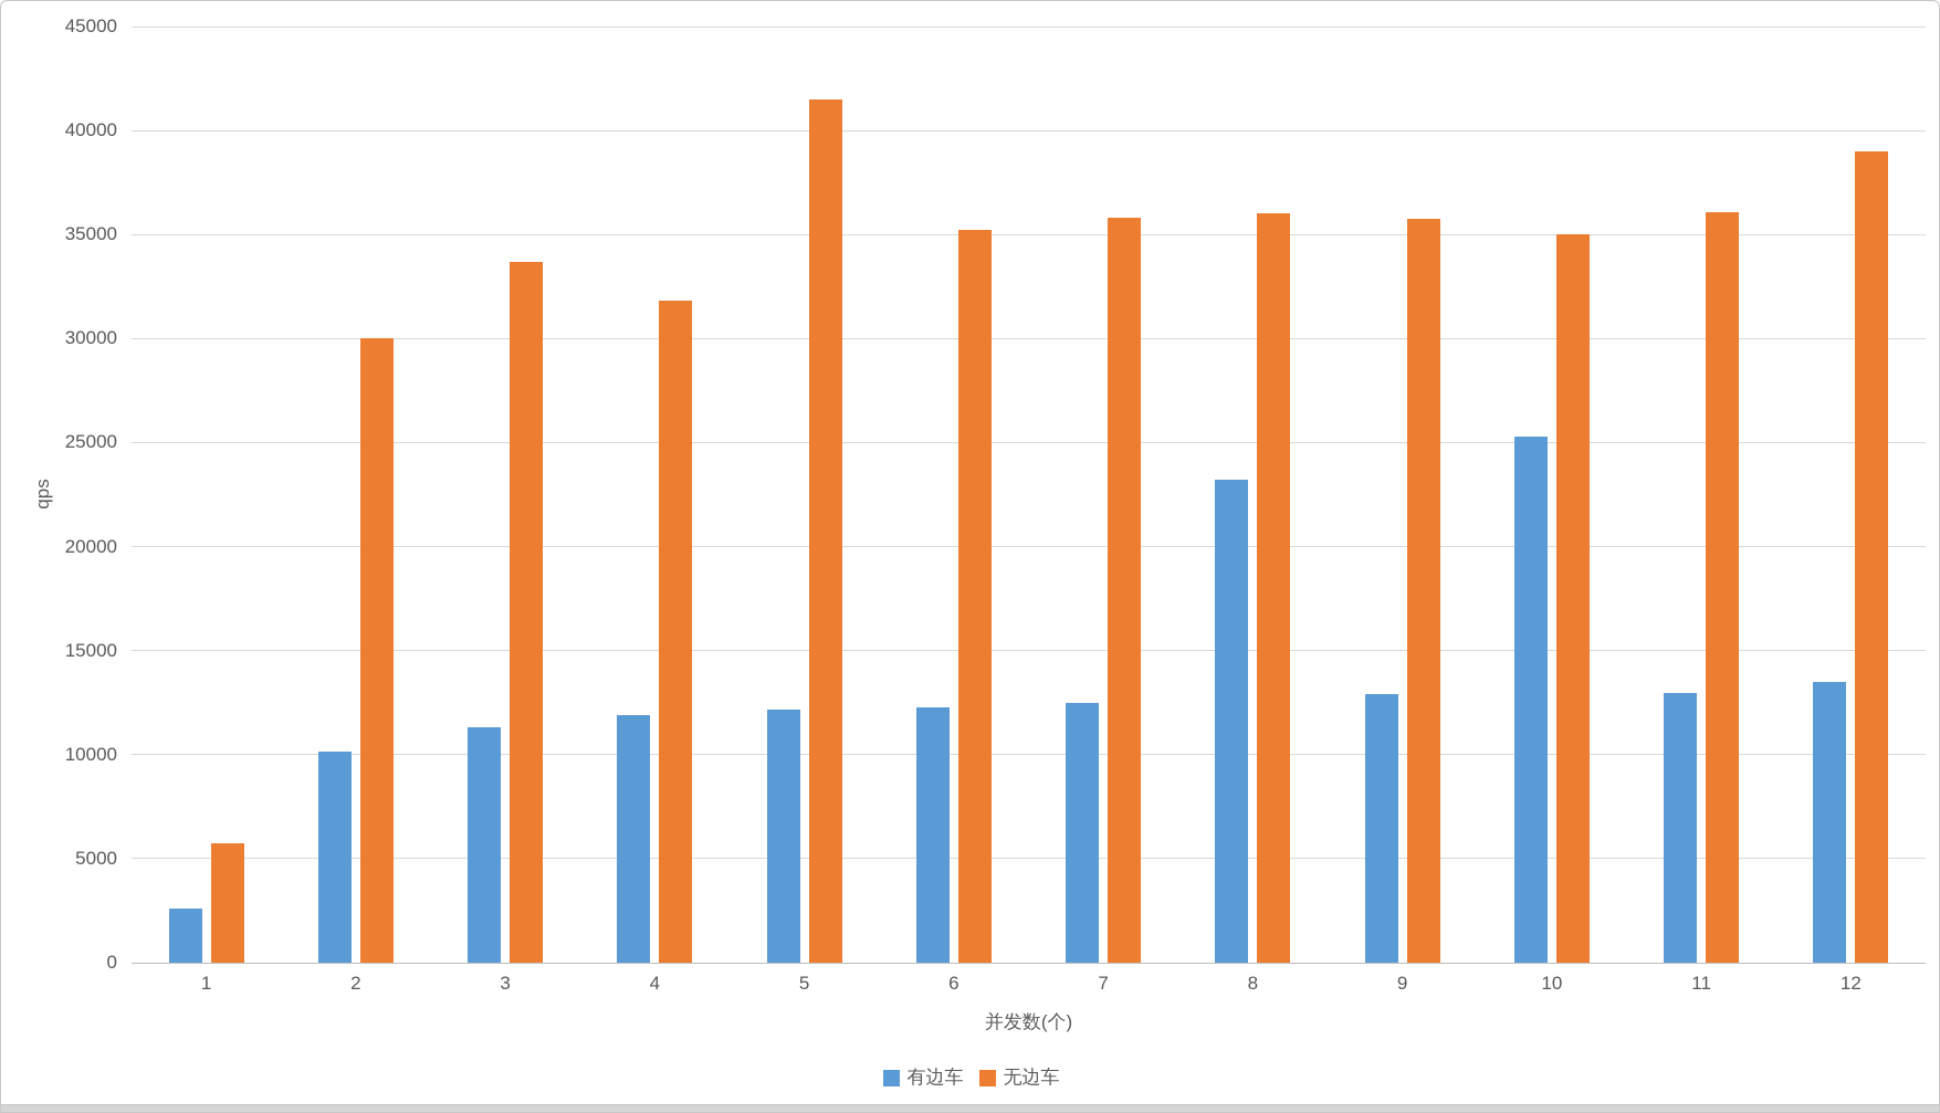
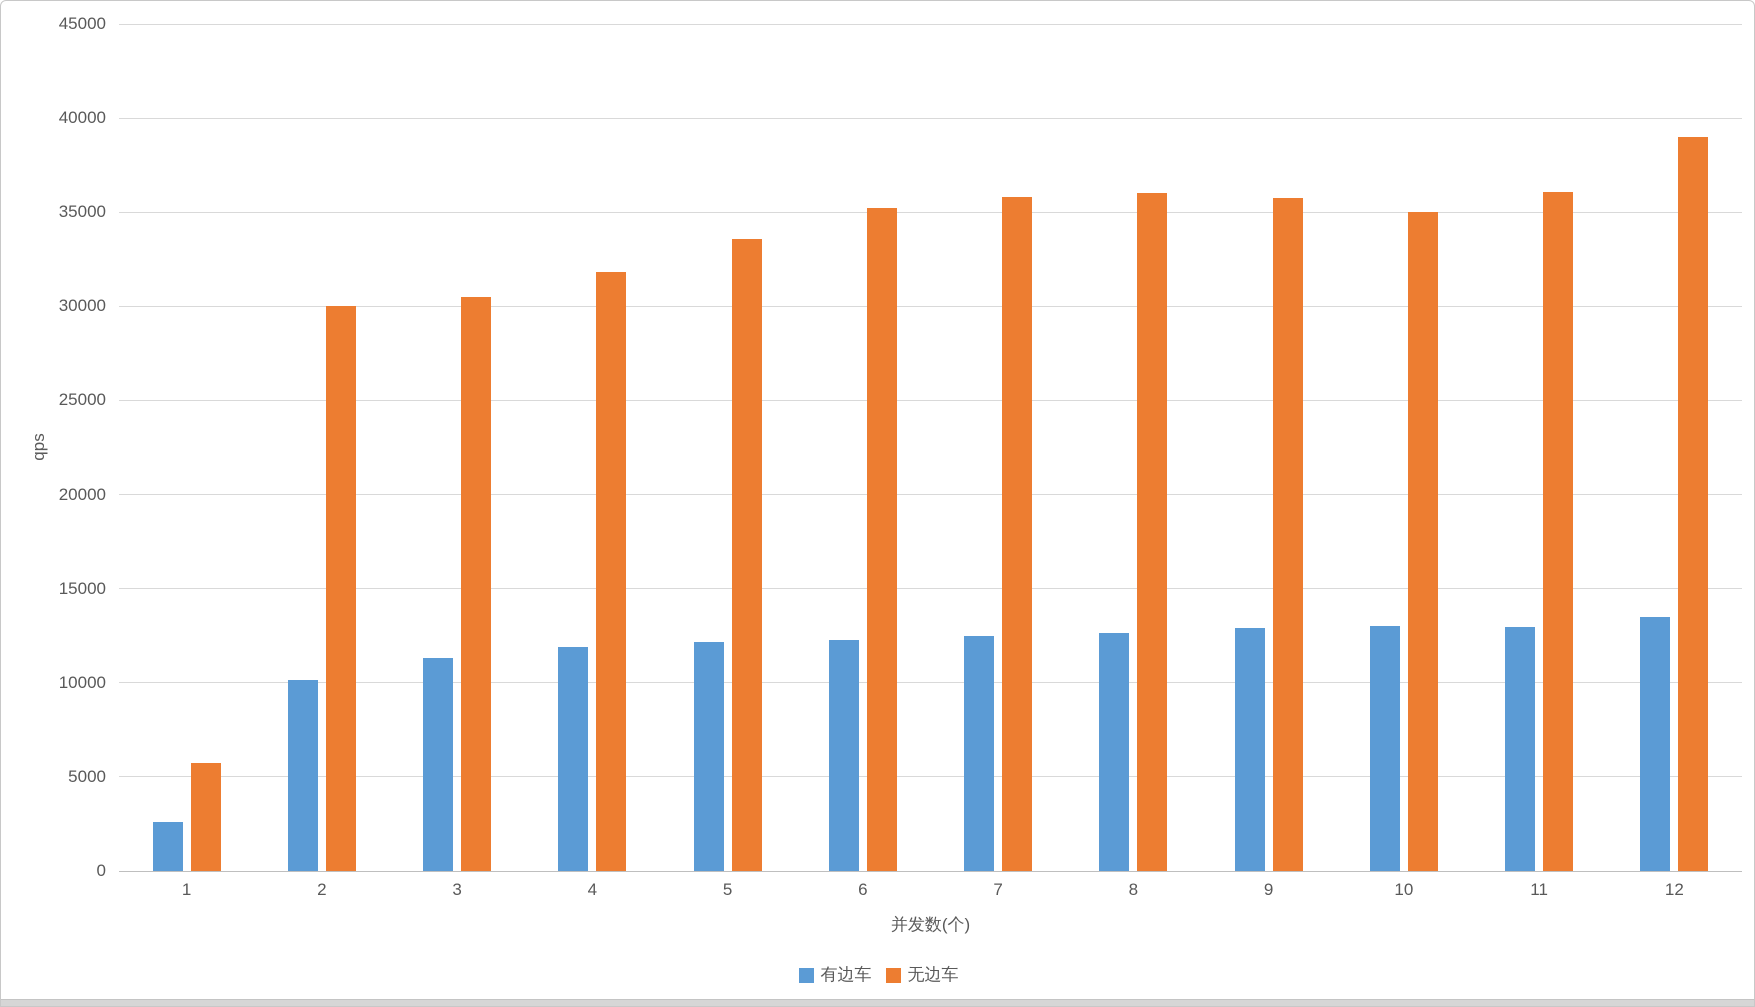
无边车/3: 33700 -> 30500
无边车/5: 41500 -> 33600
有边车/8: 23200 -> 12600
有边车/10: 25300 -> 13000
